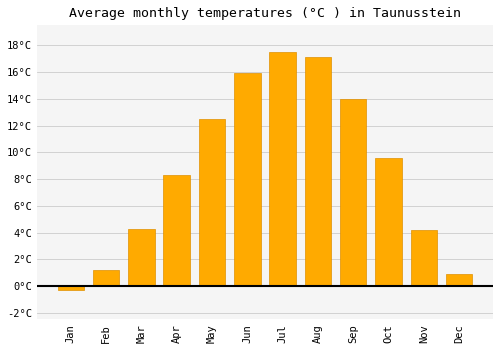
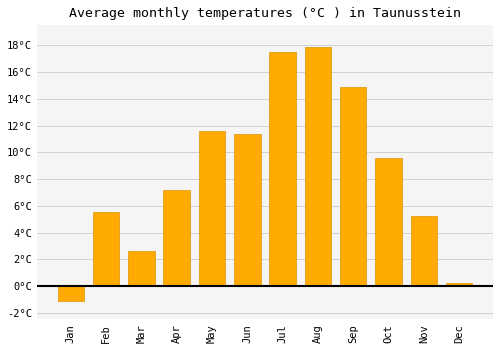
Jan: -0.3°C -> -1.1°C
Feb: 1.2°C -> 5.5°C
Mar: 4.3°C -> 2.6°C
Apr: 8.3°C -> 7.2°C
May: 12.5°C -> 11.6°C
Jun: 15.9°C -> 11.4°C
Aug: 17.1°C -> 17.9°C
Sep: 14.0°C -> 14.9°C
Nov: 4.2°C -> 5.2°C
Dec: 0.9°C -> 0.2°C
